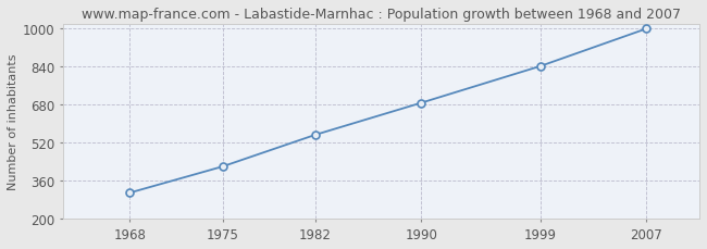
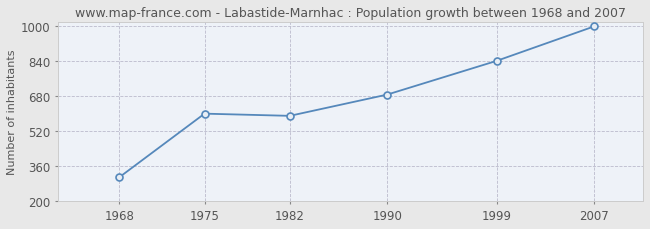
1975: 420 -> 600
1982: 553 -> 590
